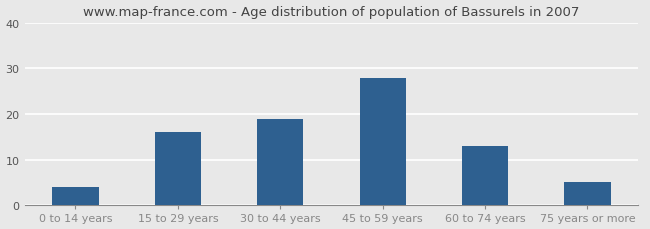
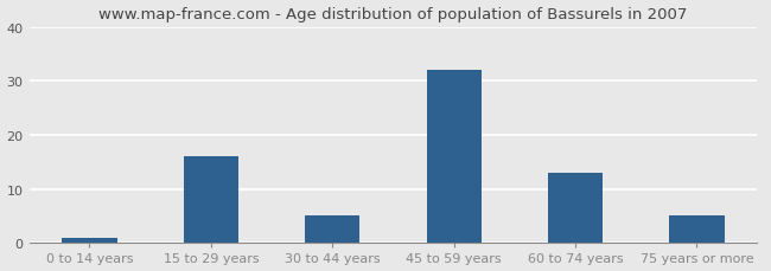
0 to 14 years: 4 -> 1
30 to 44 years: 19 -> 5
45 to 59 years: 28 -> 32
